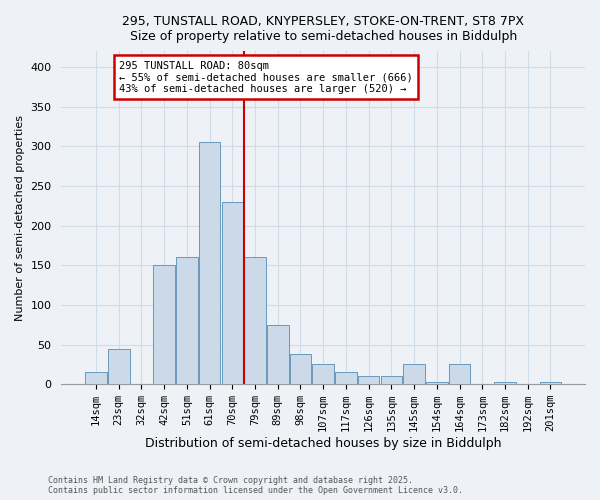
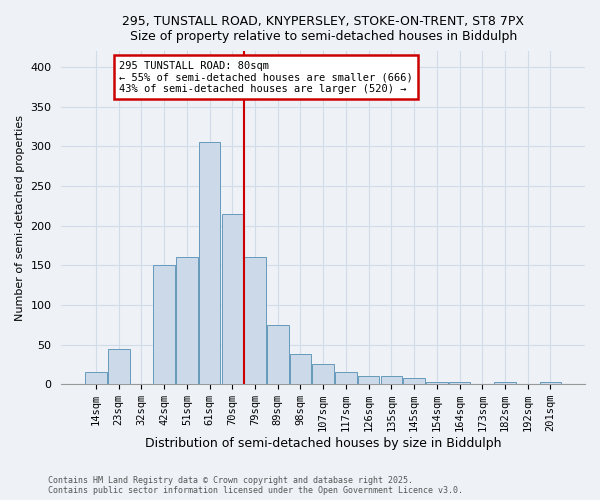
70sqm: 230 -> 215
145sqm: 26 -> 8
164sqm: 26 -> 3
